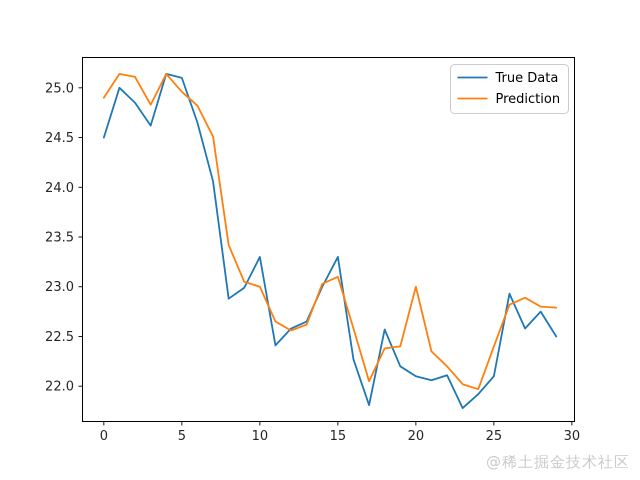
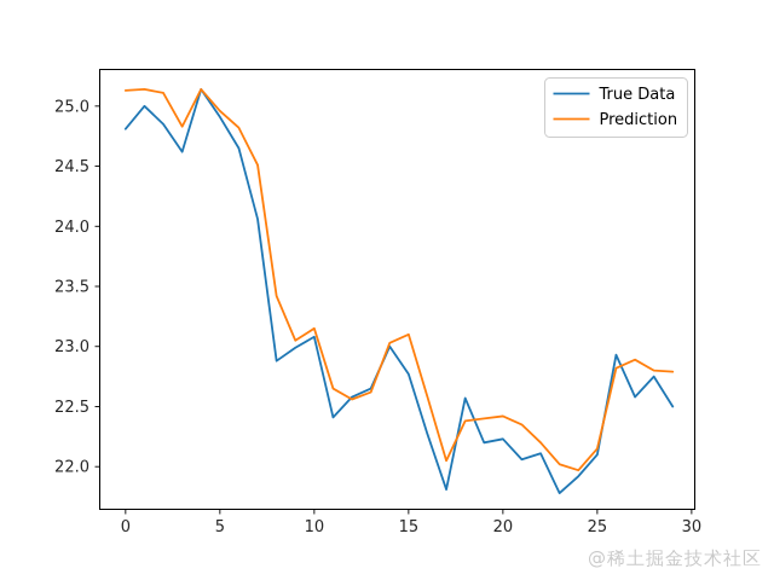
True Data/0: 24.5 -> 24.8
Prediction/0: 24.9 -> 25.1
True Data/5: 25.1 -> 24.9
True Data/10: 23.3 -> 23.1
Prediction/10: 23.0 -> 23.1
True Data/15: 23.3 -> 22.8
True Data/20: 22.1 -> 22.2
Prediction/20: 23.0 -> 22.4
Prediction/25: 22.4 -> 22.1
